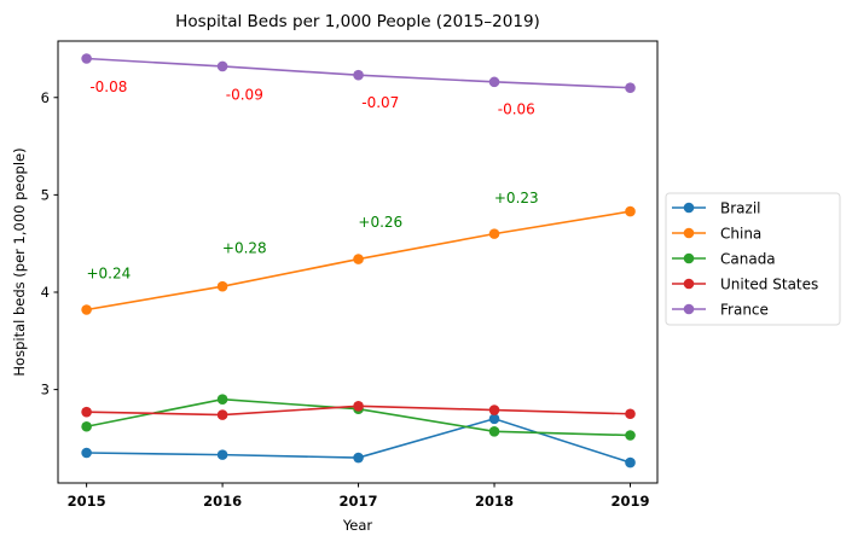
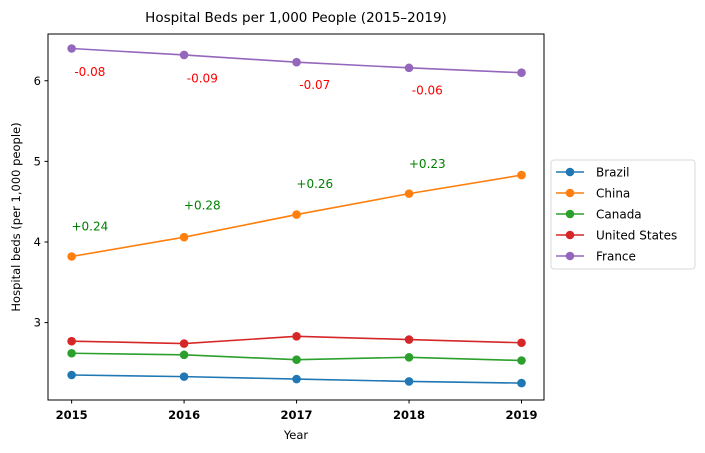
Canada/2016: 2.9 -> 2.6
Canada/2017: 2.8 -> 2.5
Brazil/2018: 2.7 -> 2.3
